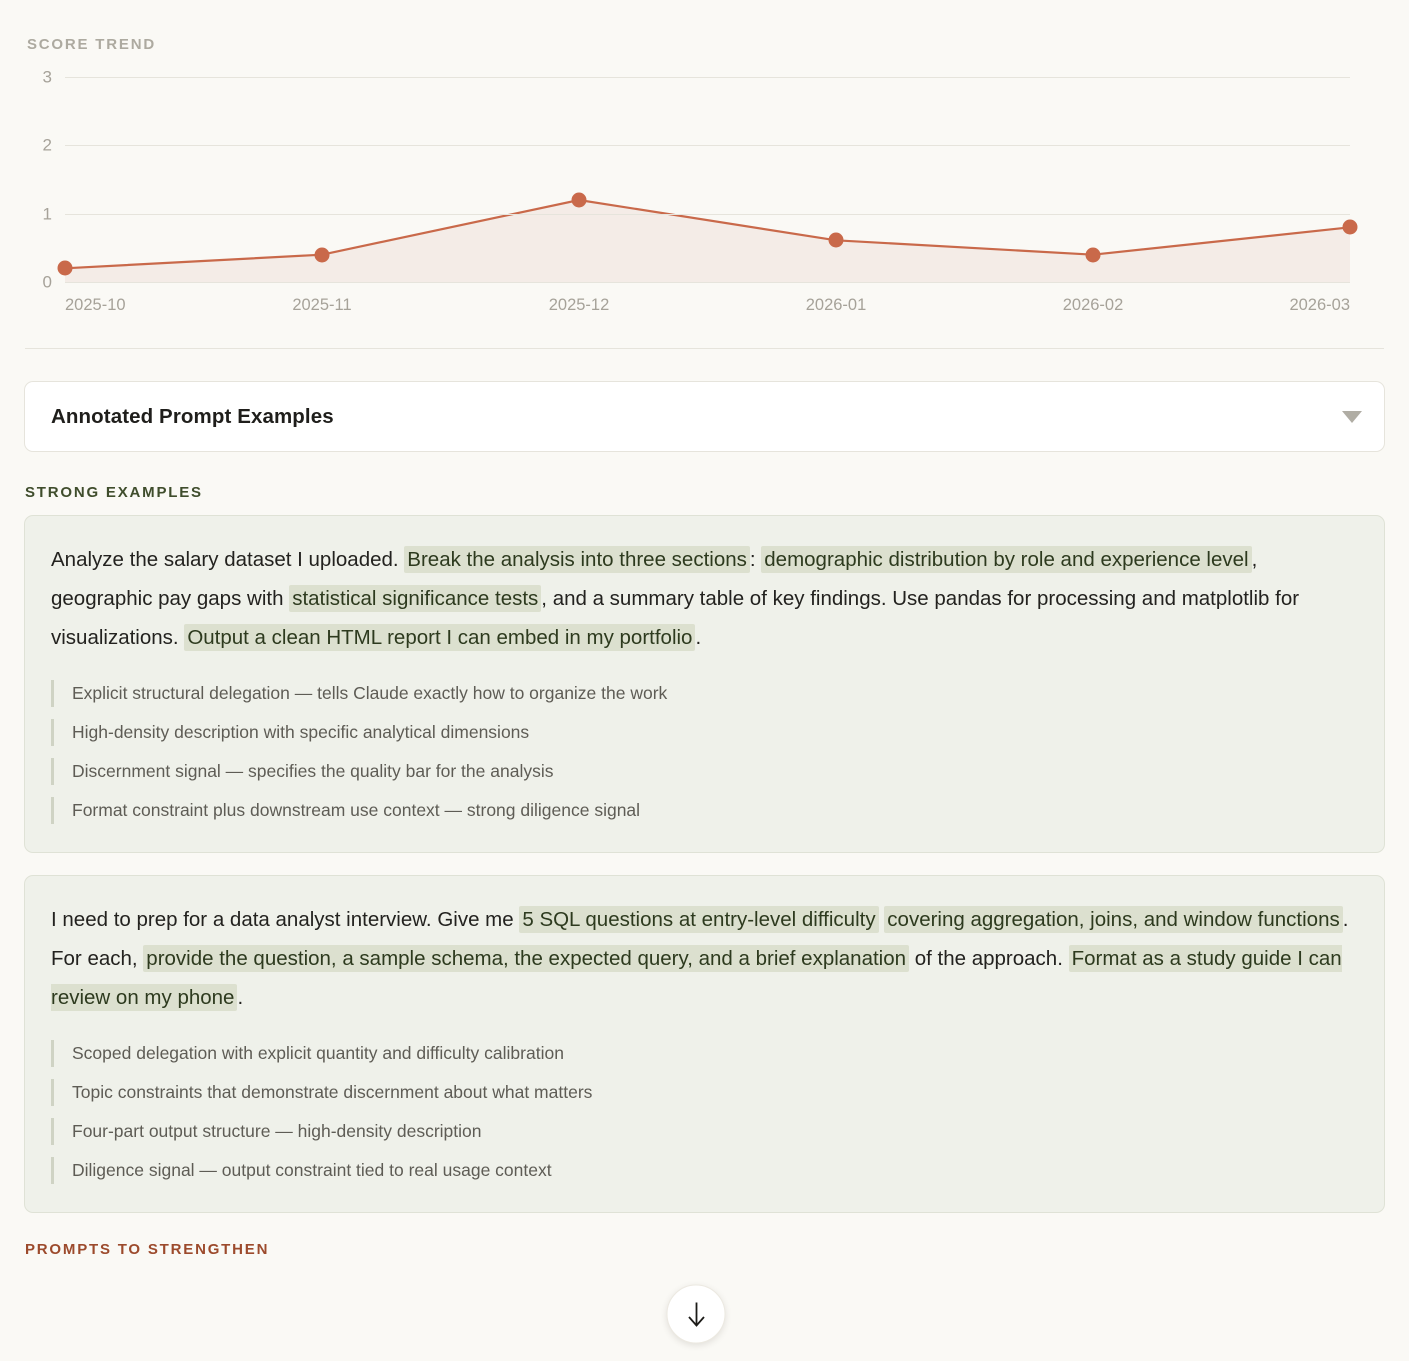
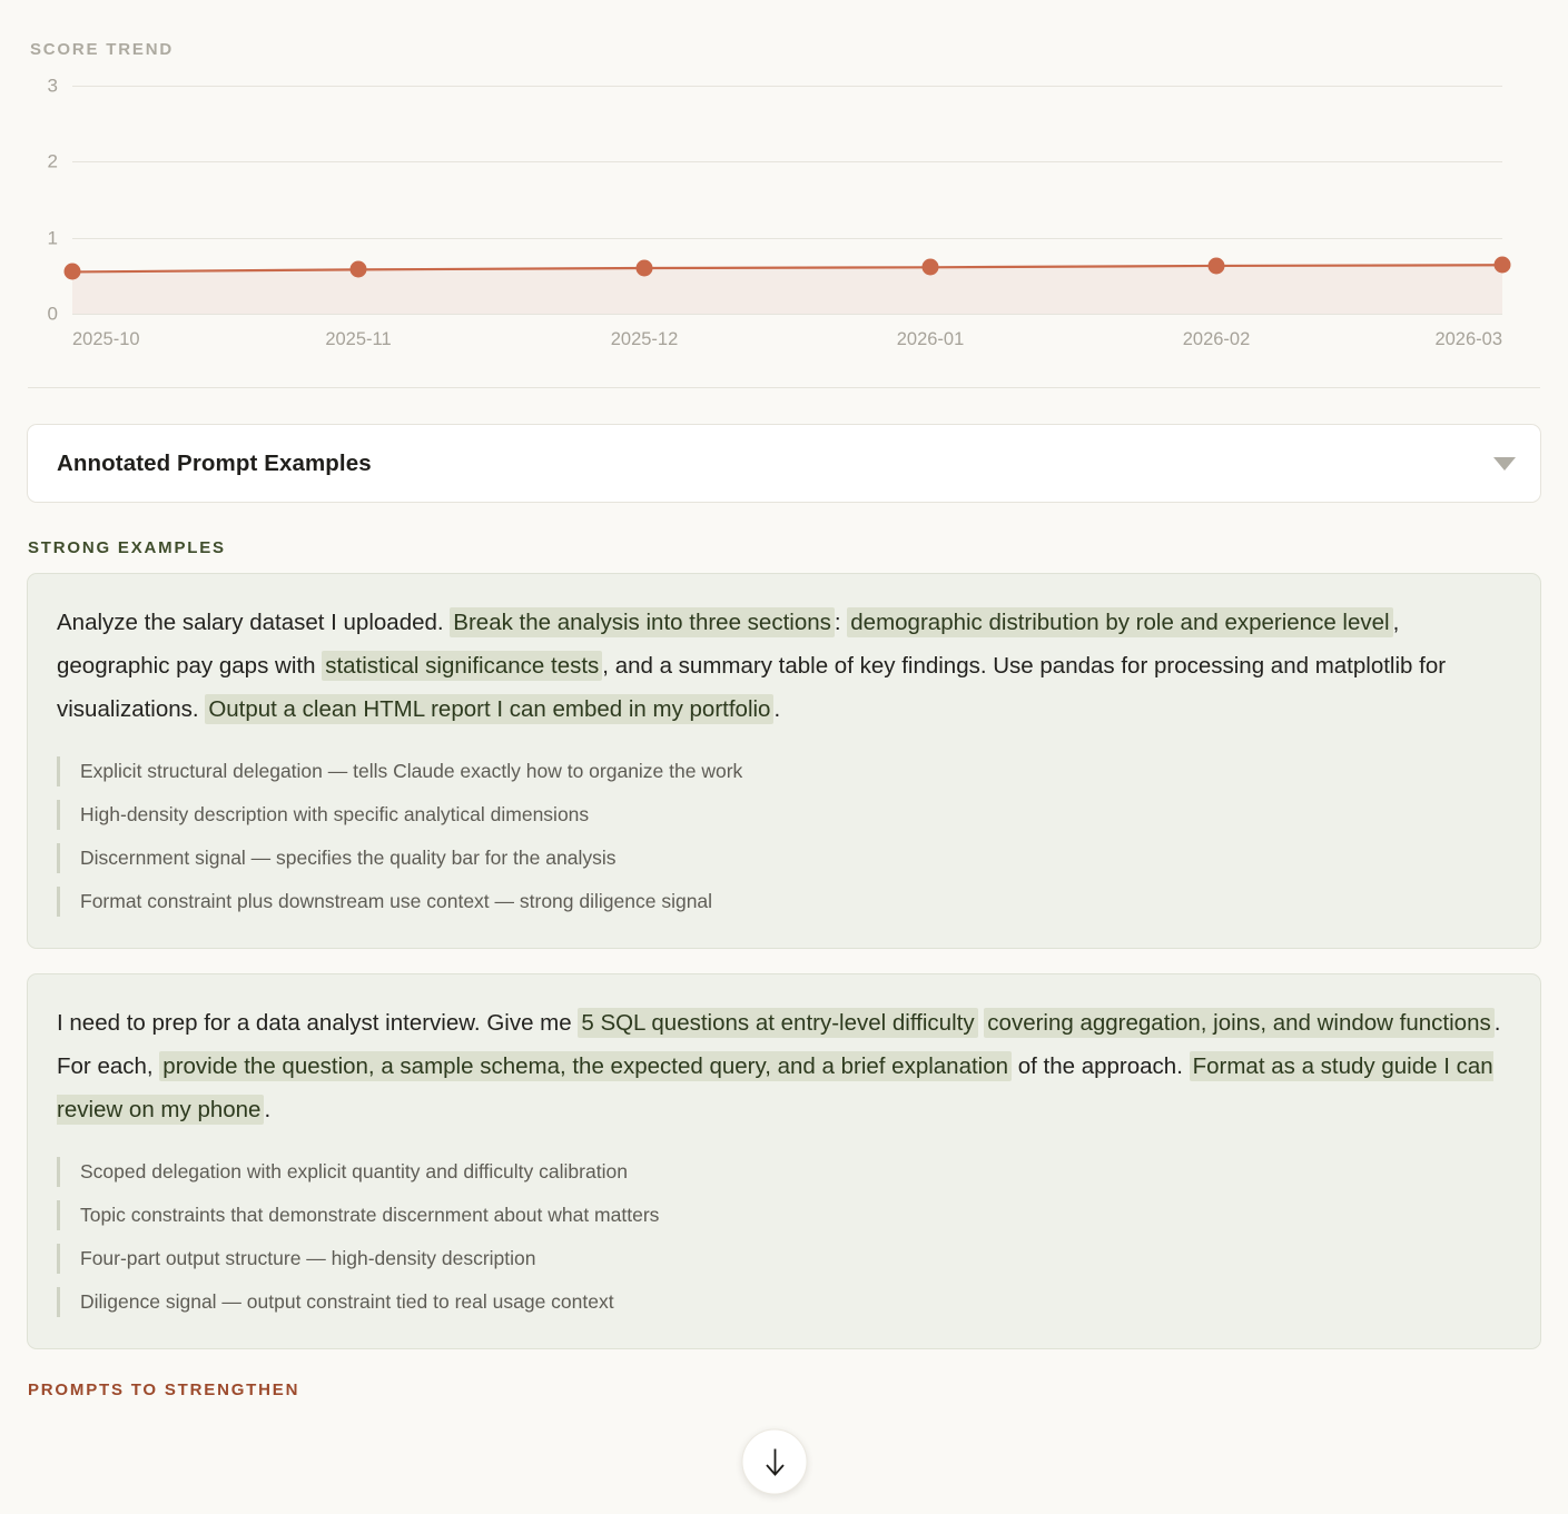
2025-10: 0.2 -> 0.6
2025-11: 0.4 -> 0.6
2025-12: 1.2 -> 0.6
2026-02: 0.4 -> 0.6
2026-03: 0.8 -> 0.6
